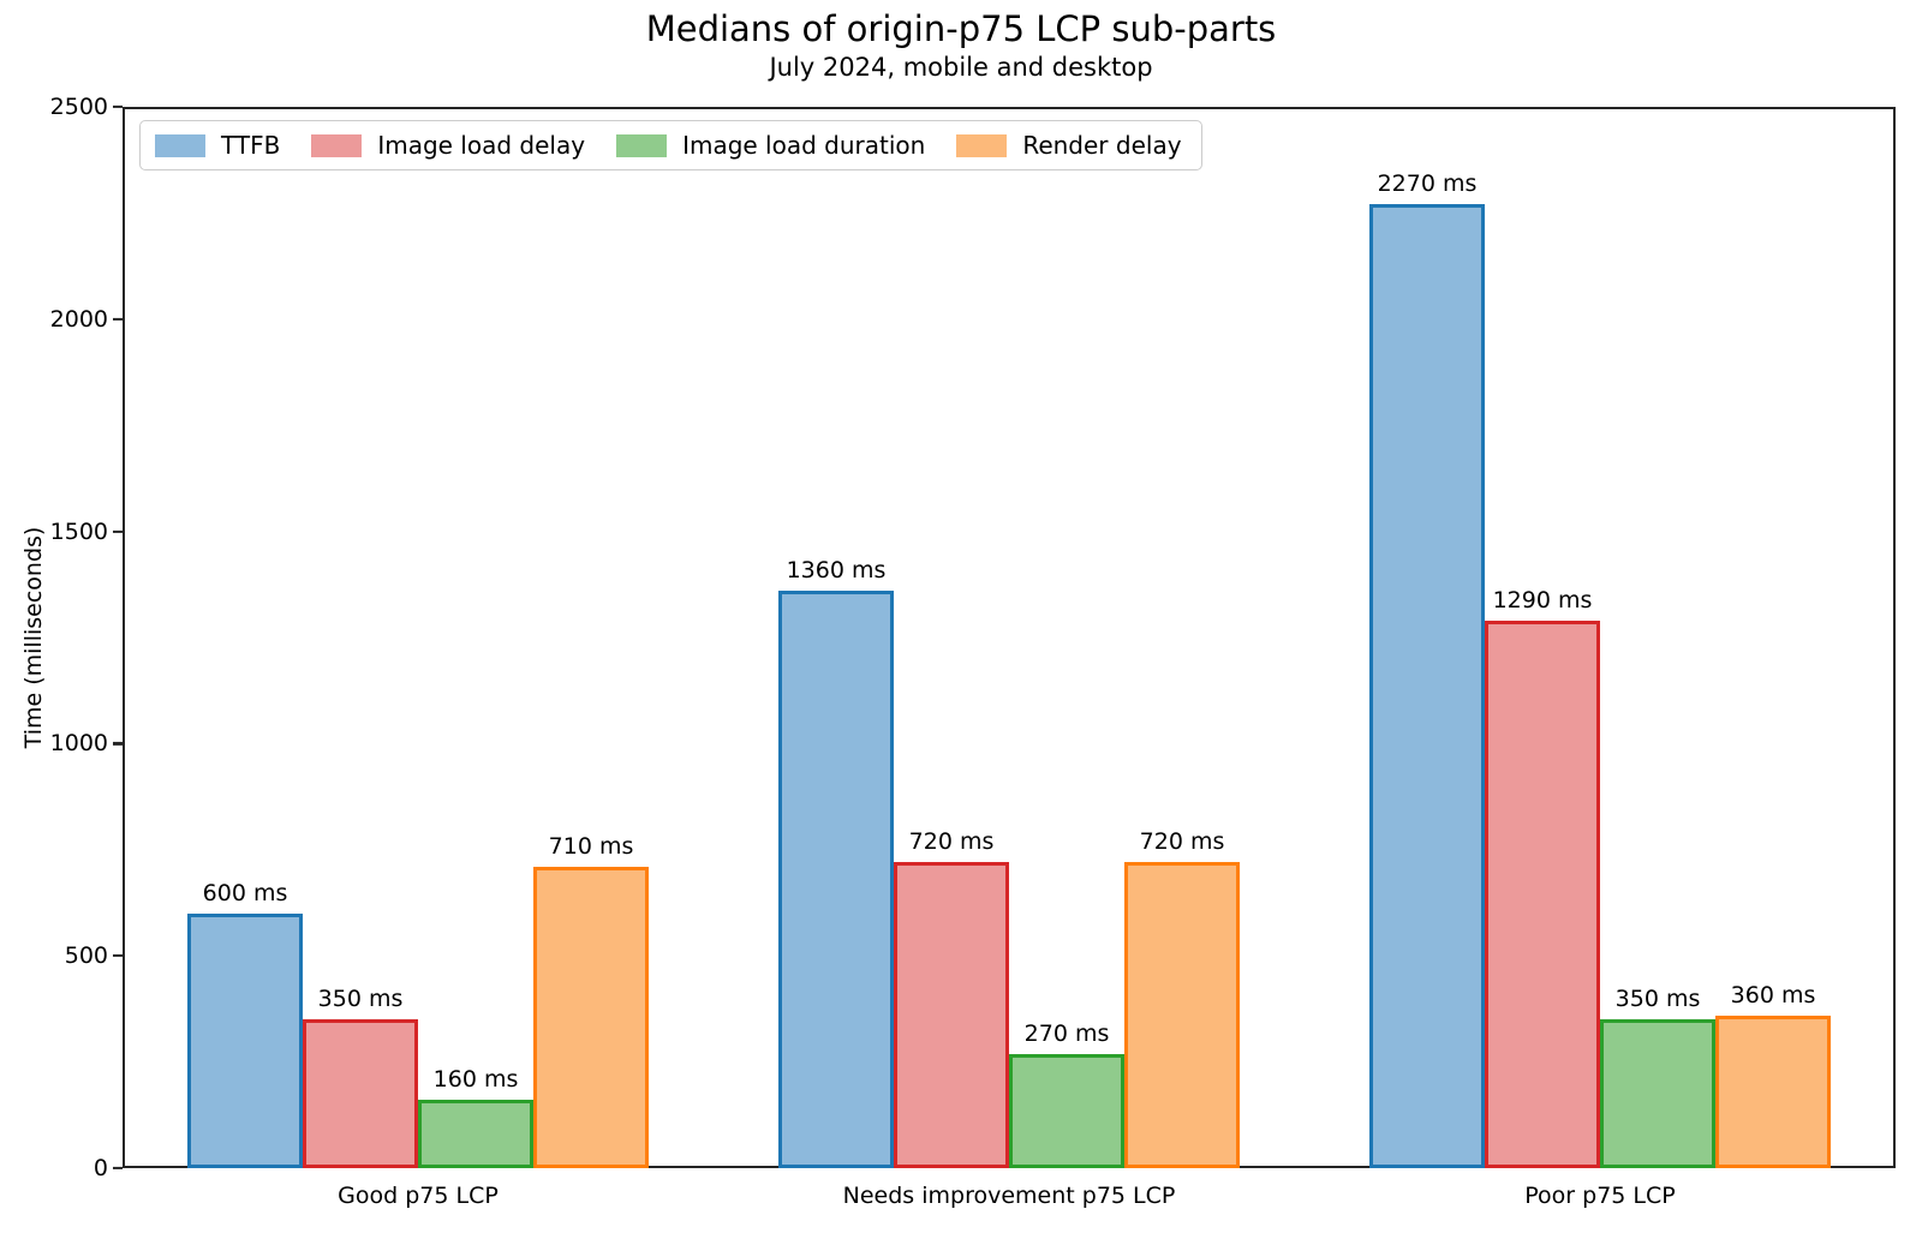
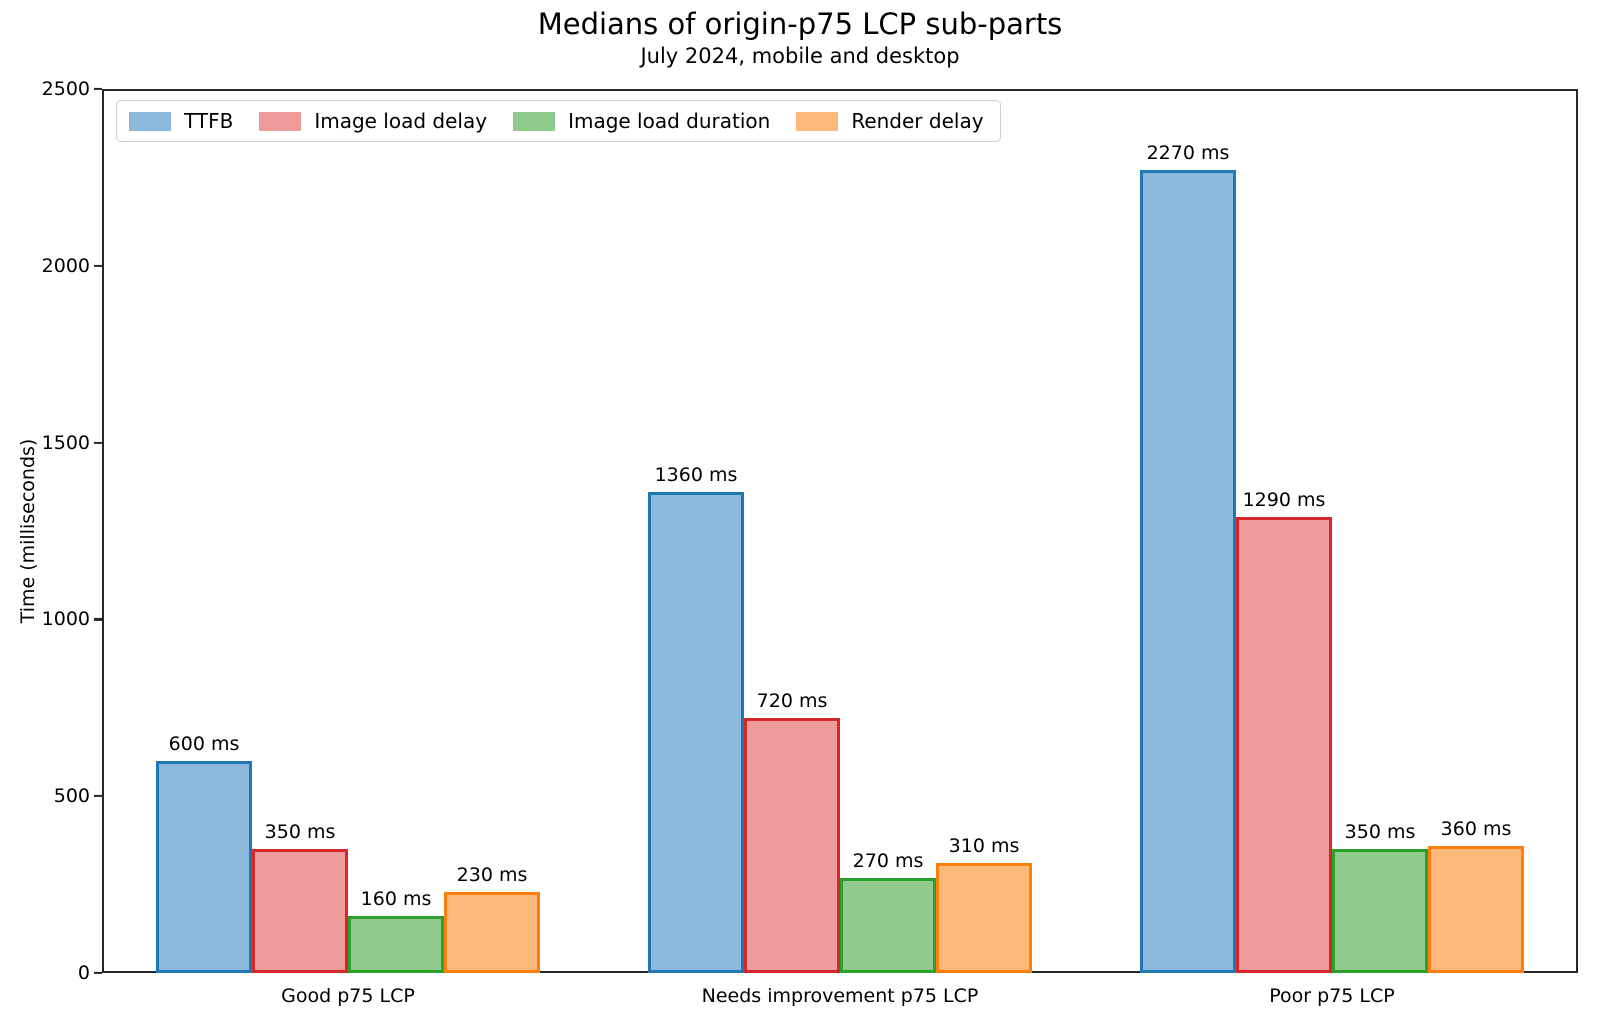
Render delay/Good p75 LCP: 710 -> 230
Render delay/Needs improvement p75 LCP: 720 -> 310
